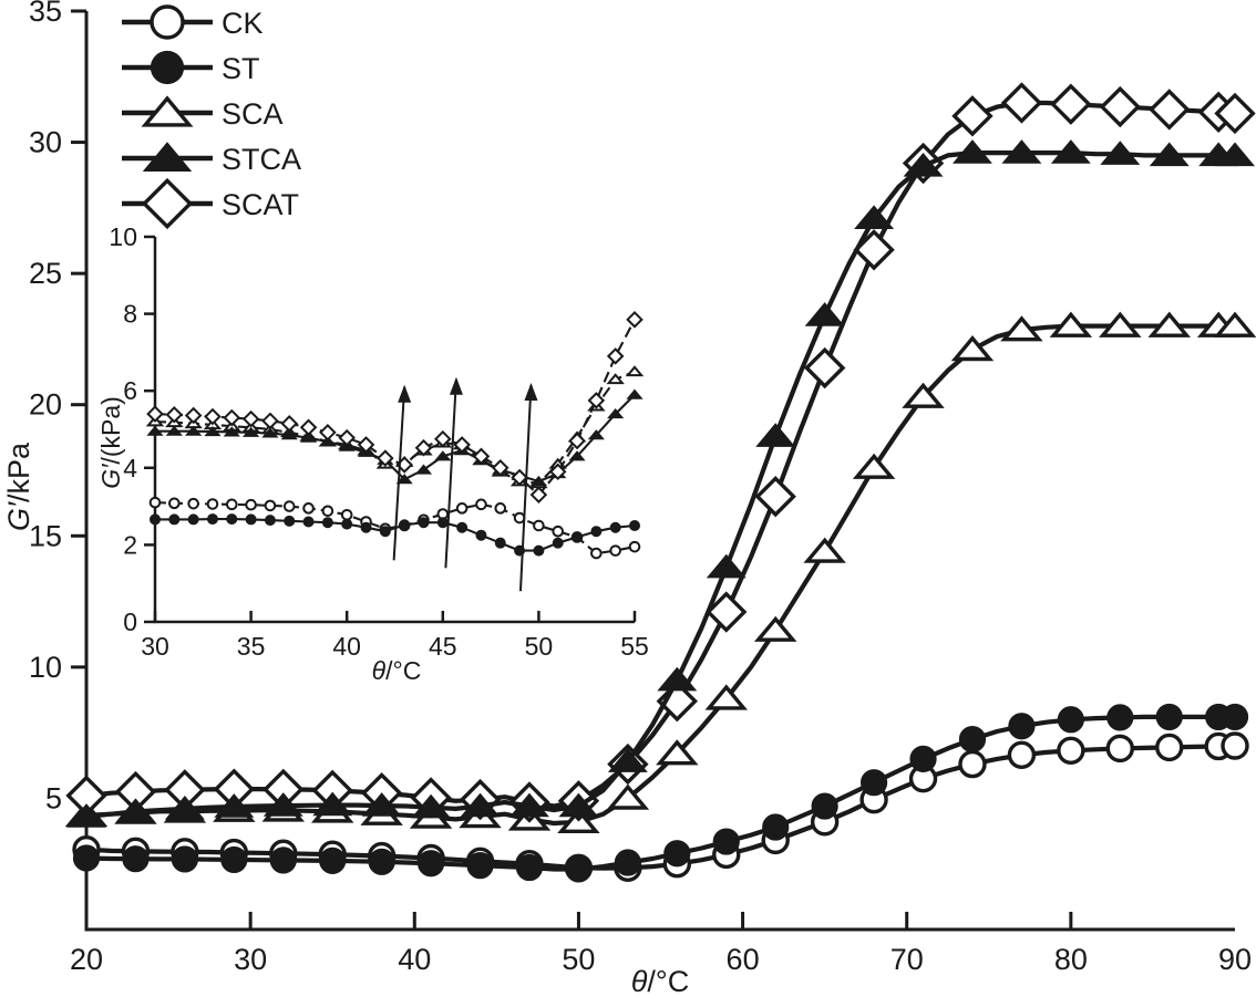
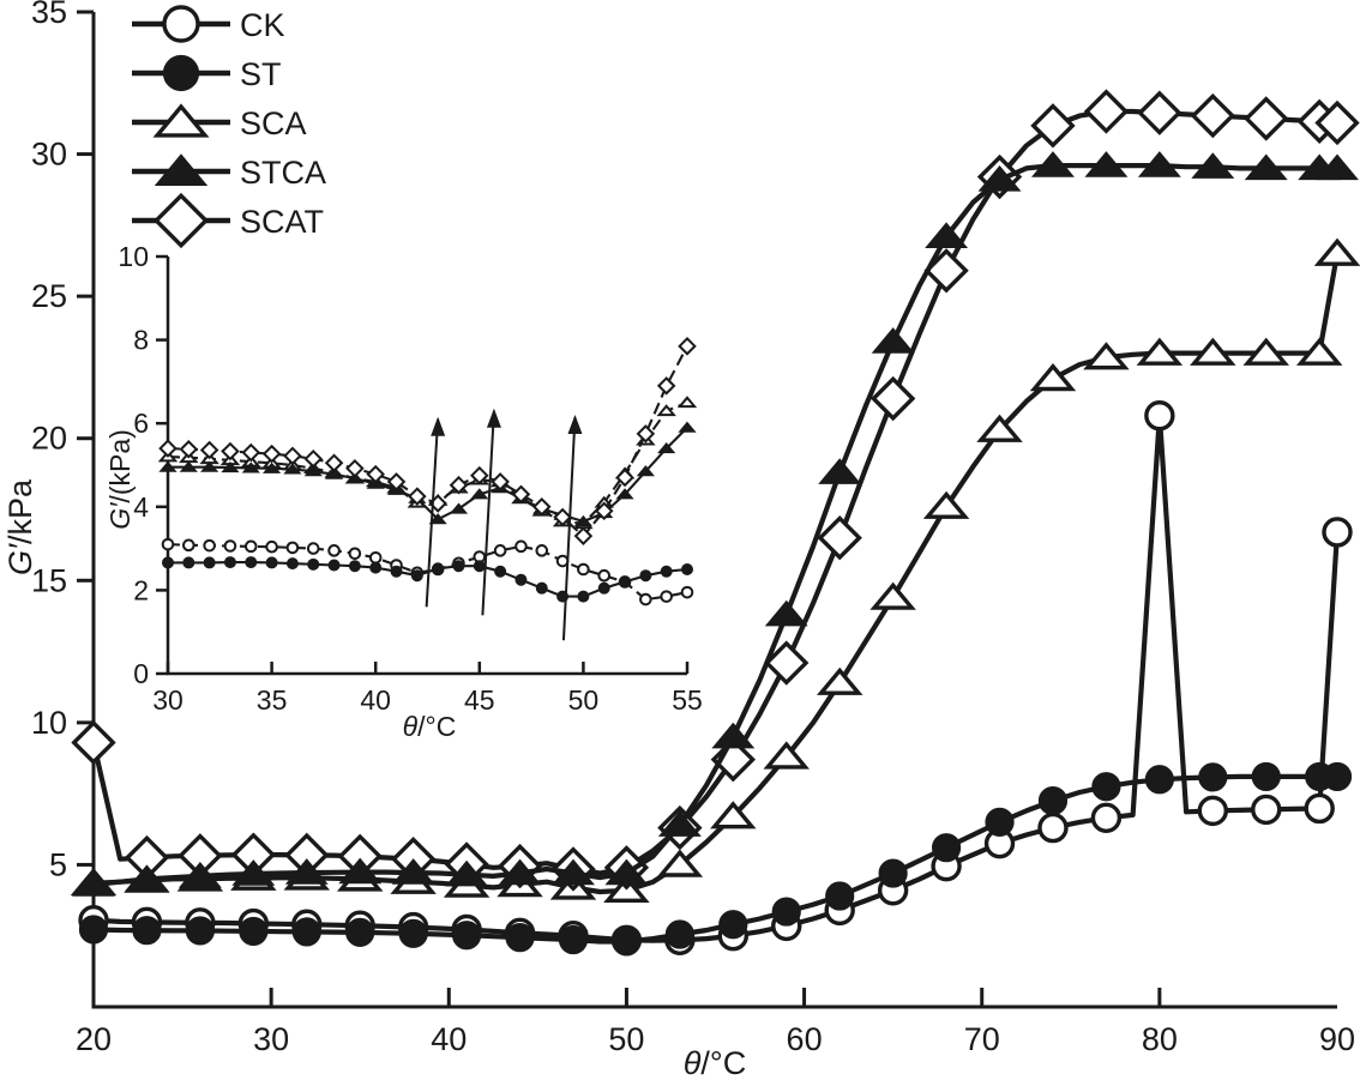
SCAT/20: 5.1 -> 9.3
CK/80: 6.8 -> 20.8
CK/90: 7.0 -> 16.7
SCA/90: 23.0 -> 26.5
